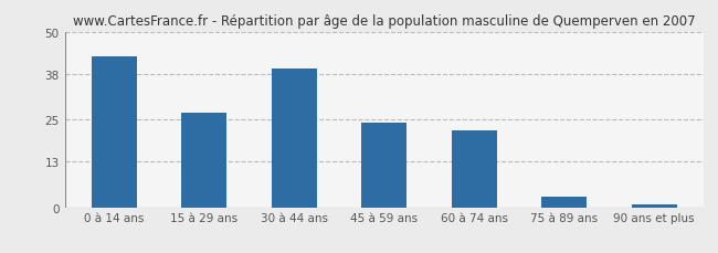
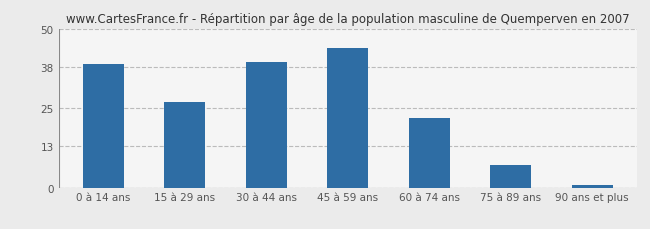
0 à 14 ans: 43.0 -> 39.0
45 à 59 ans: 24.0 -> 44.0
75 à 89 ans: 3.0 -> 7.0
